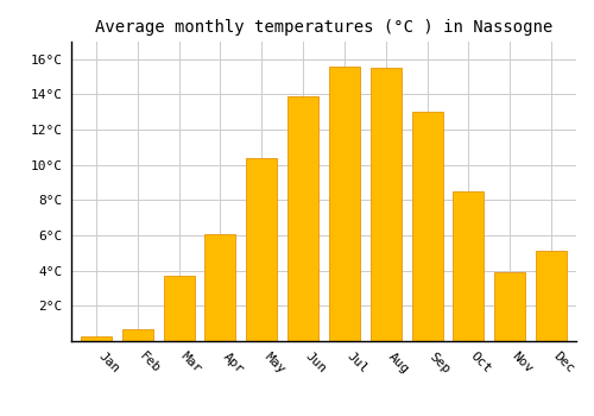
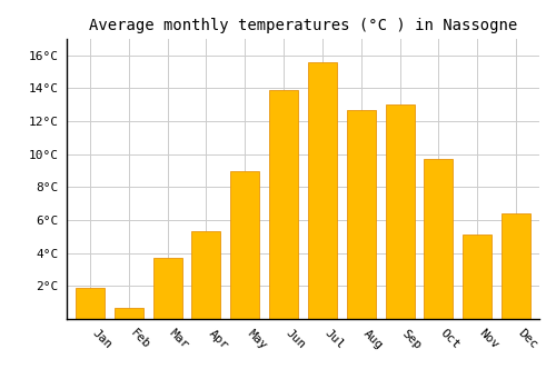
Jan: 0.3°C -> 1.9°C
Apr: 6.1°C -> 5.3°C
May: 10.4°C -> 9.0°C
Aug: 15.5°C -> 12.7°C
Oct: 8.5°C -> 9.7°C
Nov: 3.9°C -> 5.1°C
Dec: 5.1°C -> 6.4°C
